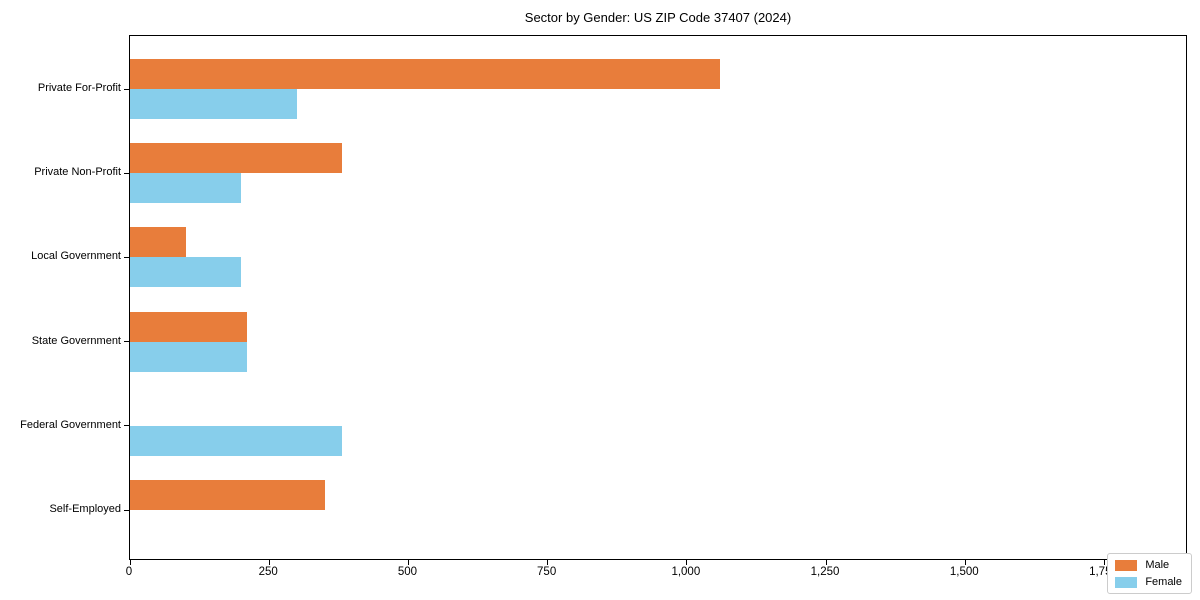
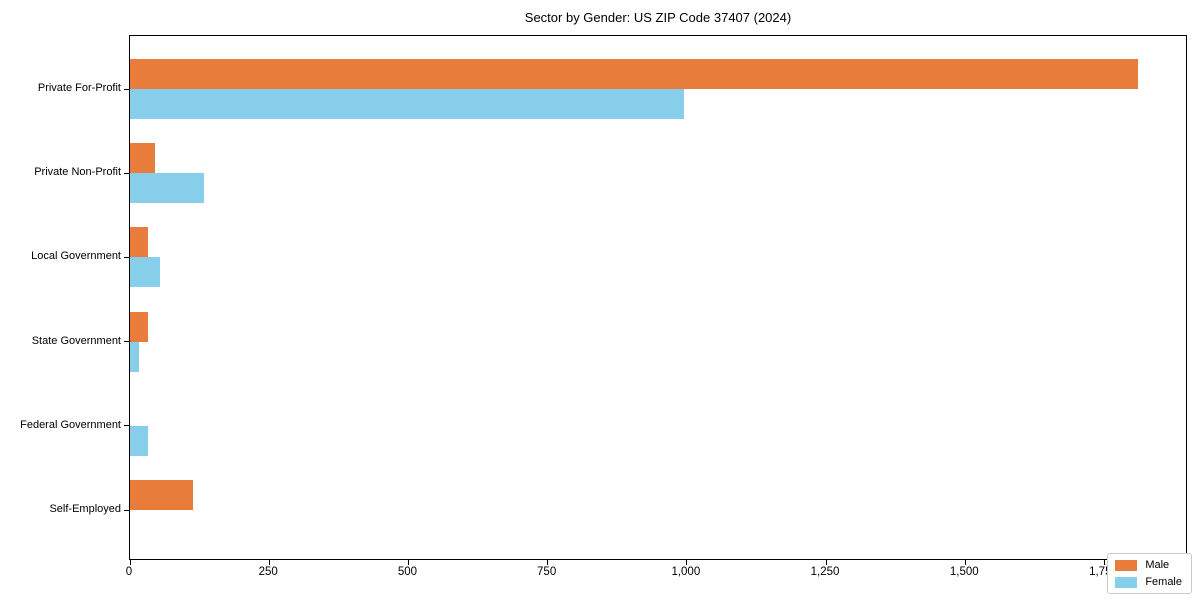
Male/Private For-Profit: 1060 -> 1810
Female/Private For-Profit: 300 -> 1000
Male/Private Non-Profit: 380 -> 40
Female/Private Non-Profit: 200 -> 130
Male/Local Government: 100 -> 30
Female/Local Government: 200 -> 50
Male/State Government: 210 -> 30
Female/State Government: 210 -> 20
Female/Federal Government: 380 -> 30
Male/Self-Employed: 350 -> 110
